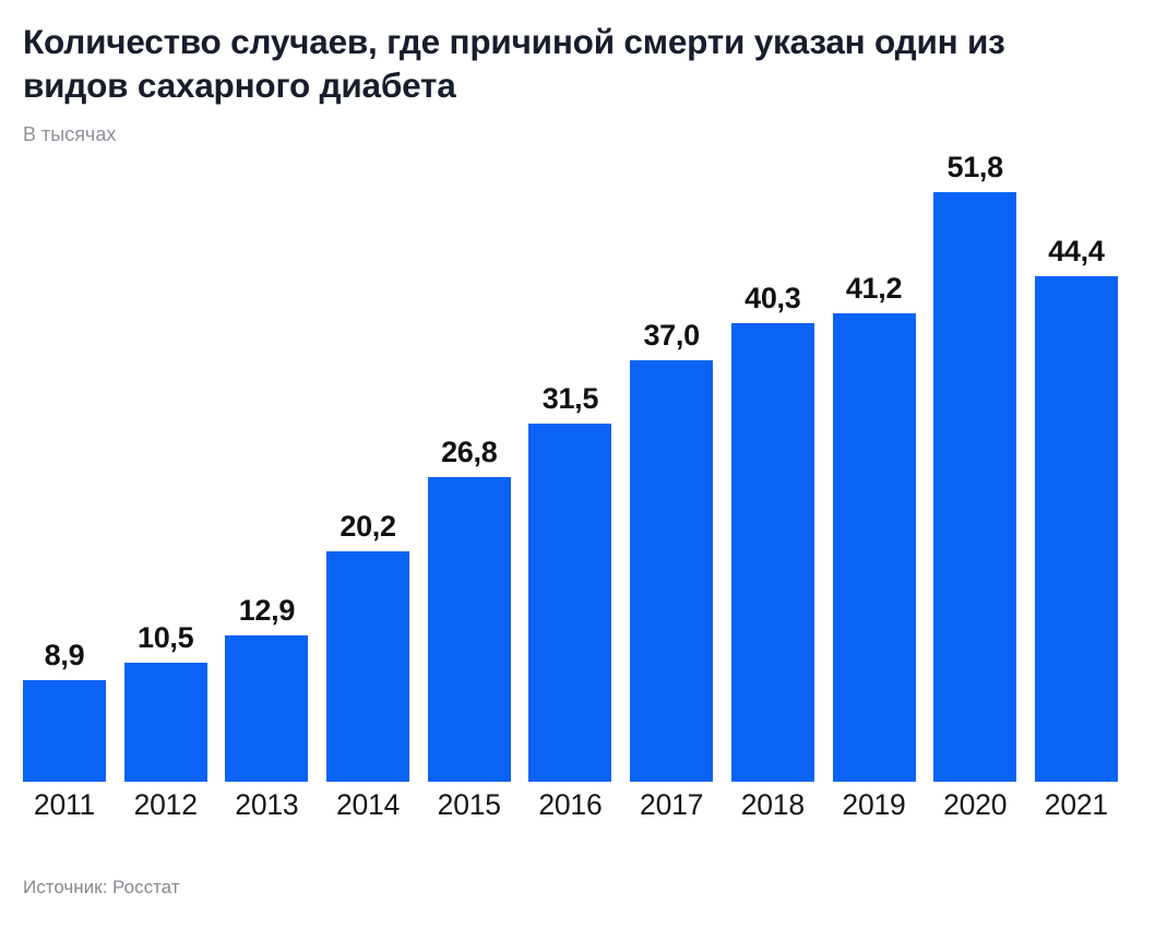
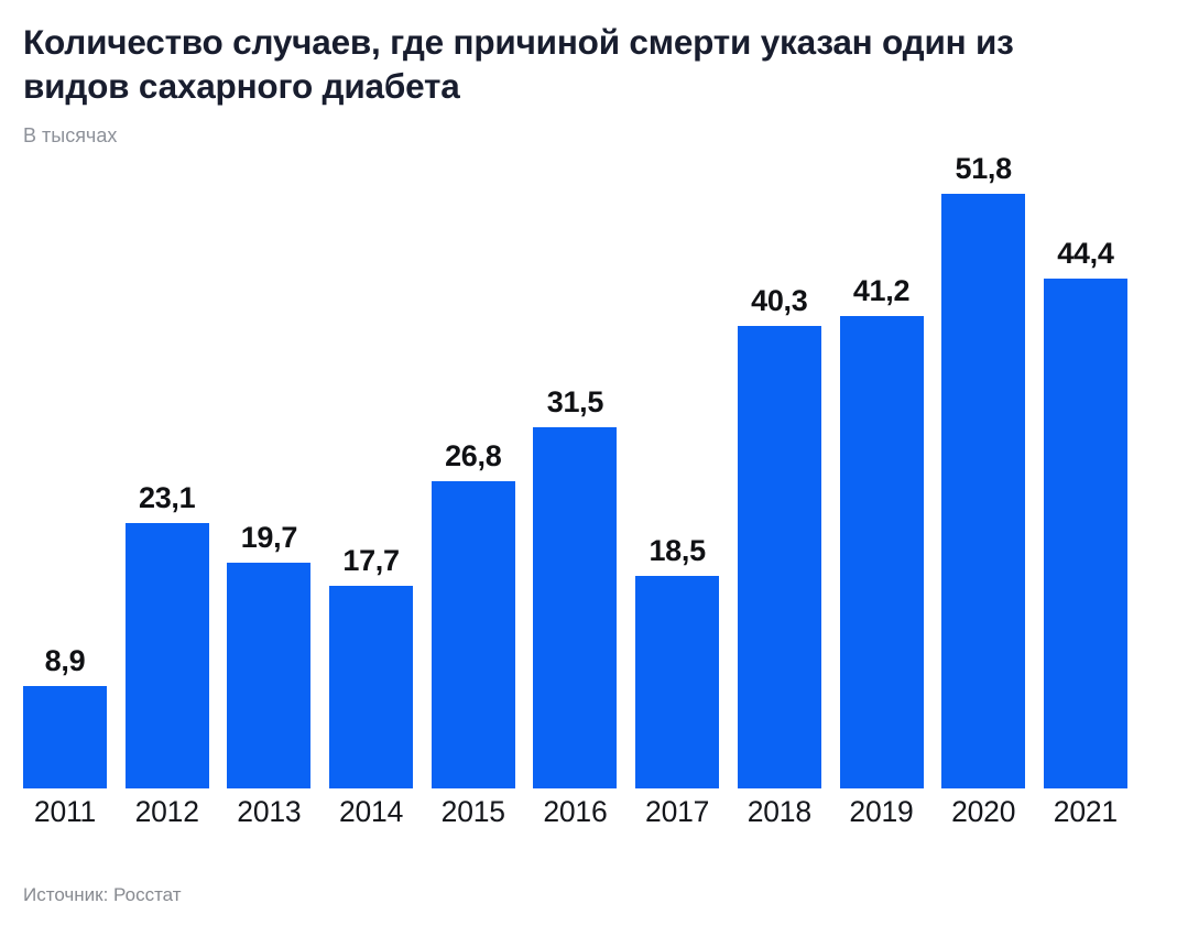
2012: 10,5 -> 23,1
2013: 12,9 -> 19,7
2014: 20,2 -> 17,7
2017: 37,0 -> 18,5
